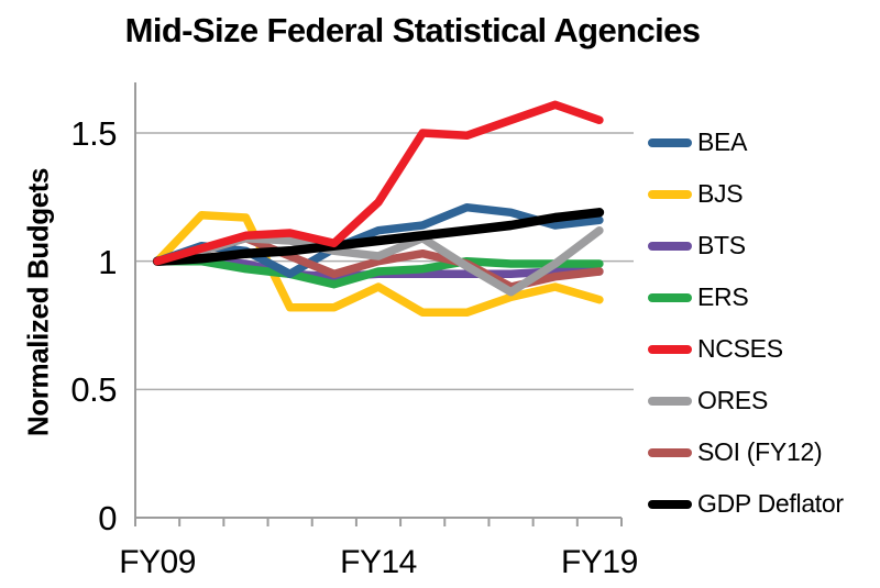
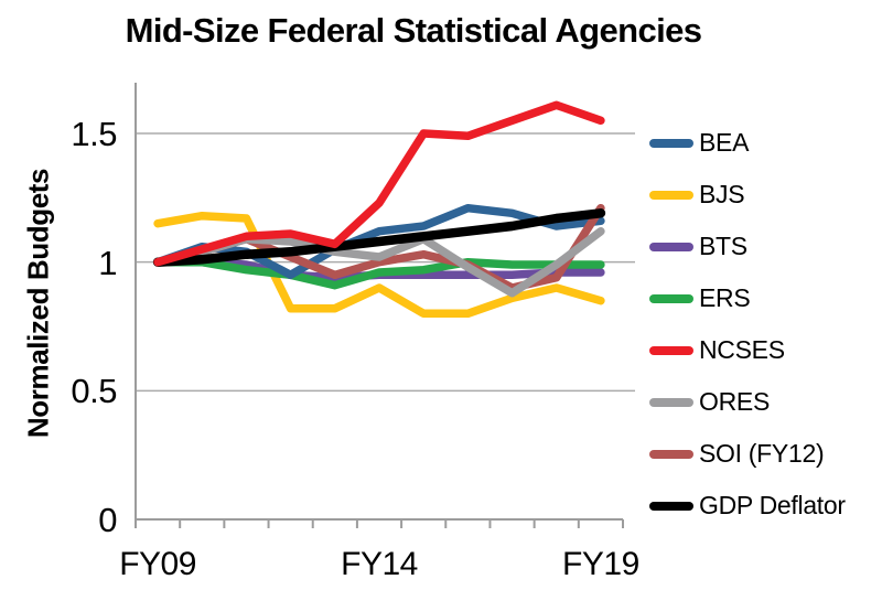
BJS/FY09: 1.00 -> 1.15
SOI (FY12)/FY19: 0.96 -> 1.21
